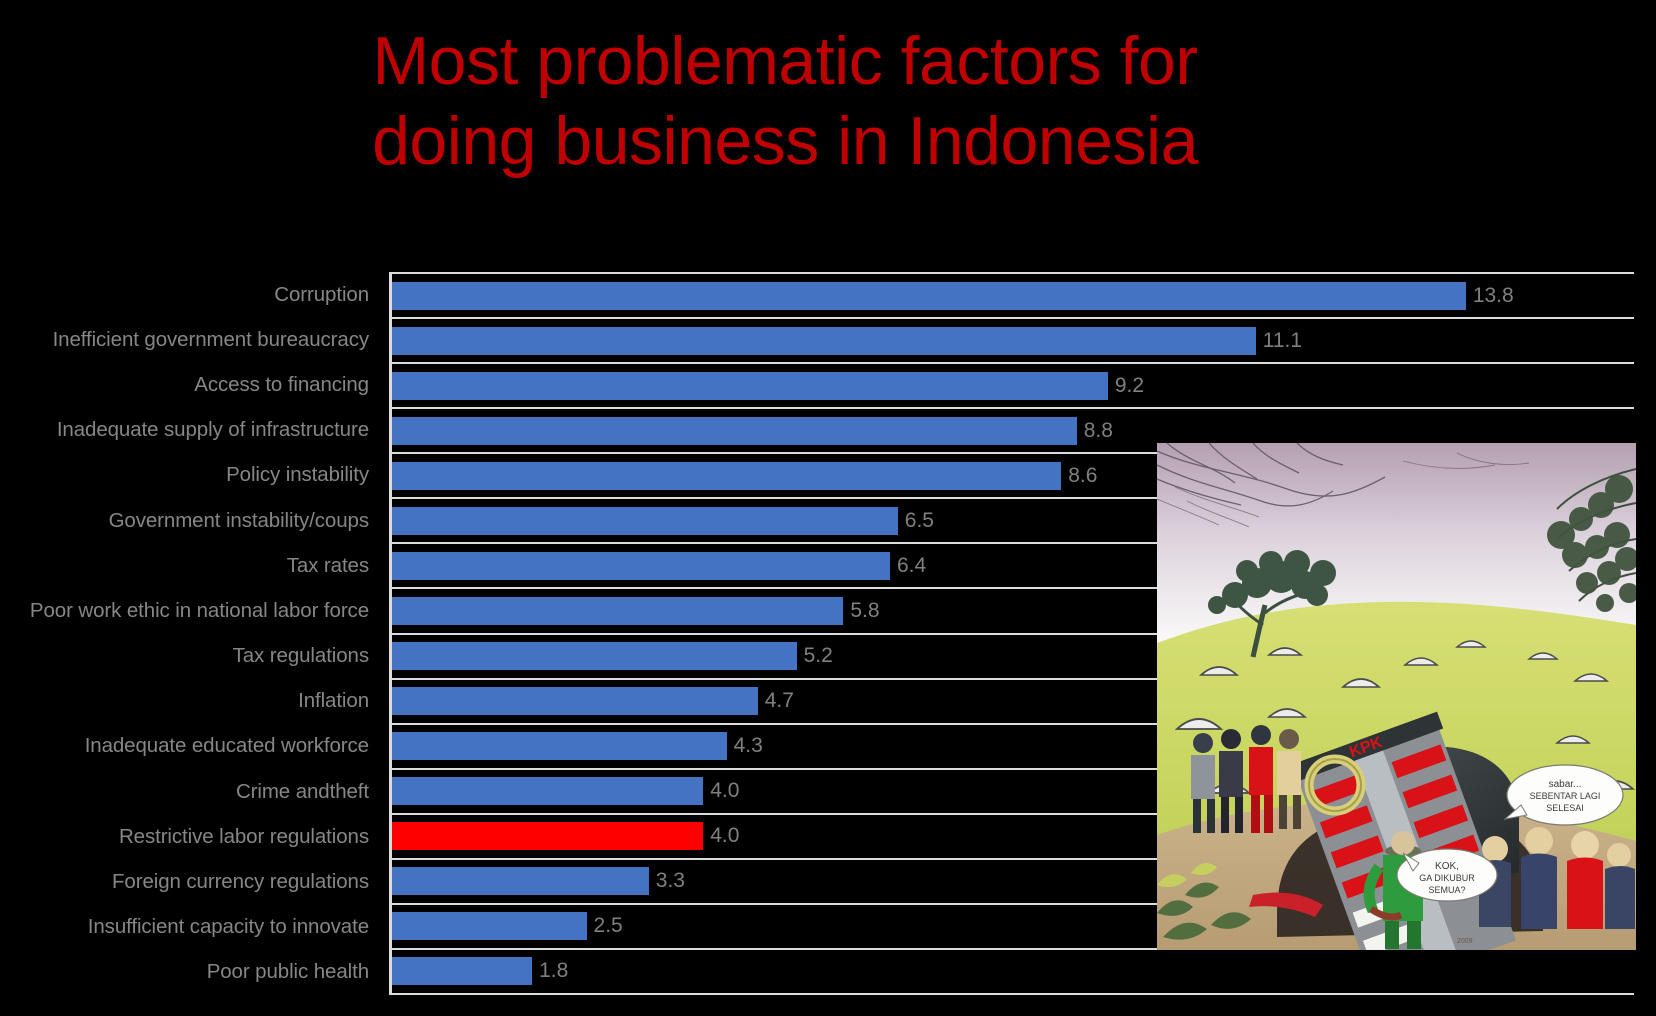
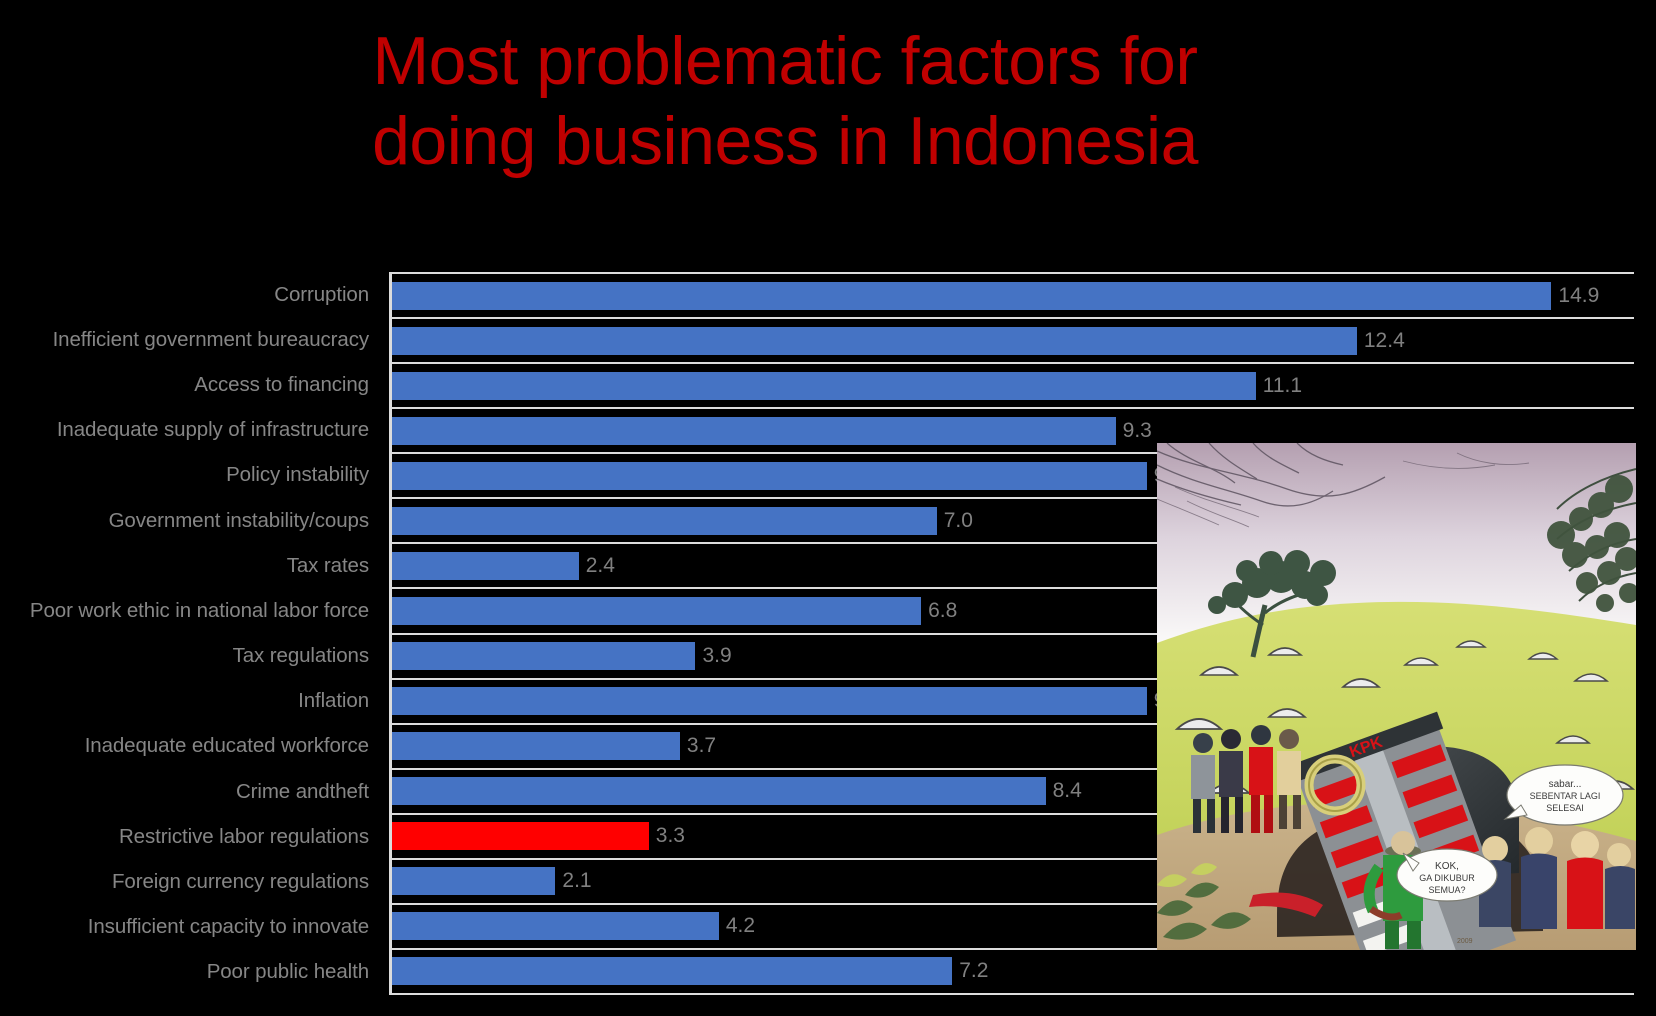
Corruption: 13.8 -> 14.9
Inefficient government bureaucracy: 11.1 -> 12.4
Access to financing: 9.2 -> 11.1
Inadequate supply of infrastructure: 8.8 -> 9.3
Policy instability: 8.6 -> 9.7
Government instability/coups: 6.5 -> 7.0
Tax rates: 6.4 -> 2.4
Poor work ethic in national labor force: 5.8 -> 6.8
Tax regulations: 5.2 -> 3.9
Inflation: 4.7 -> 9.7
Inadequate educated workforce: 4.3 -> 3.7
Crime andtheft: 4.0 -> 8.4
Restrictive labor regulations: 4.0 -> 3.3
Foreign currency regulations: 3.3 -> 2.1
Insufficient capacity to innovate: 2.5 -> 4.2
Poor public health: 1.8 -> 7.2
